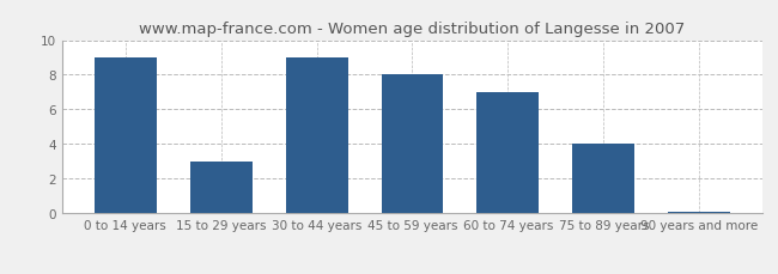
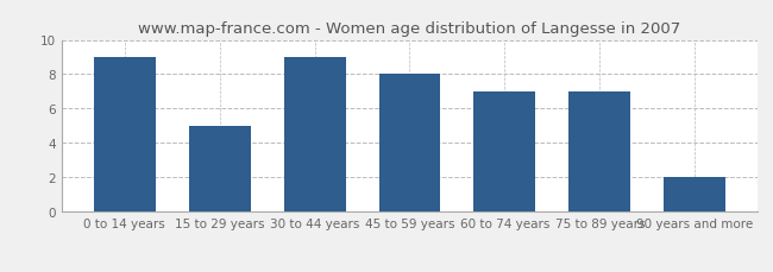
15 to 29 years: 3.0 -> 5.0
75 to 89 years: 4.0 -> 7.0
90 years and more: 0.1 -> 2.0
